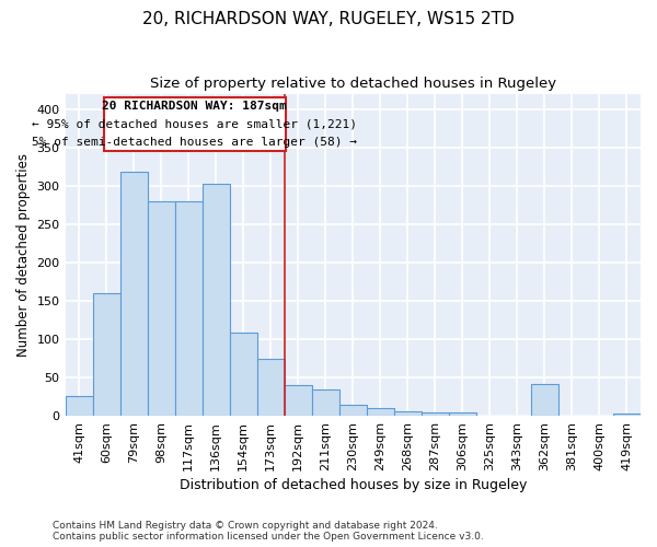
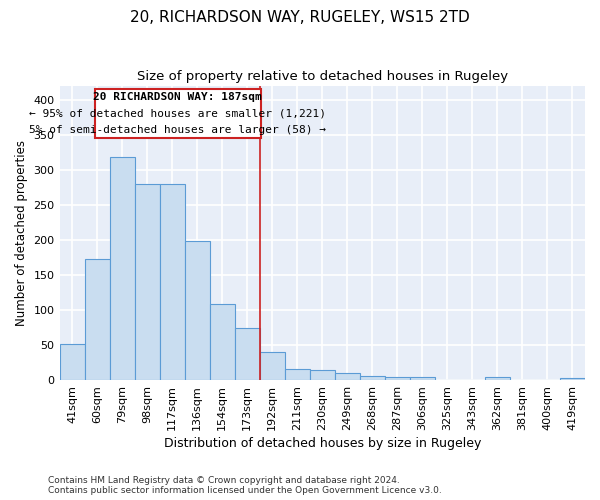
41sqm: 26 -> 51
60sqm: 160 -> 173
136sqm: 302 -> 199
211sqm: 34 -> 16
362sqm: 42 -> 4
